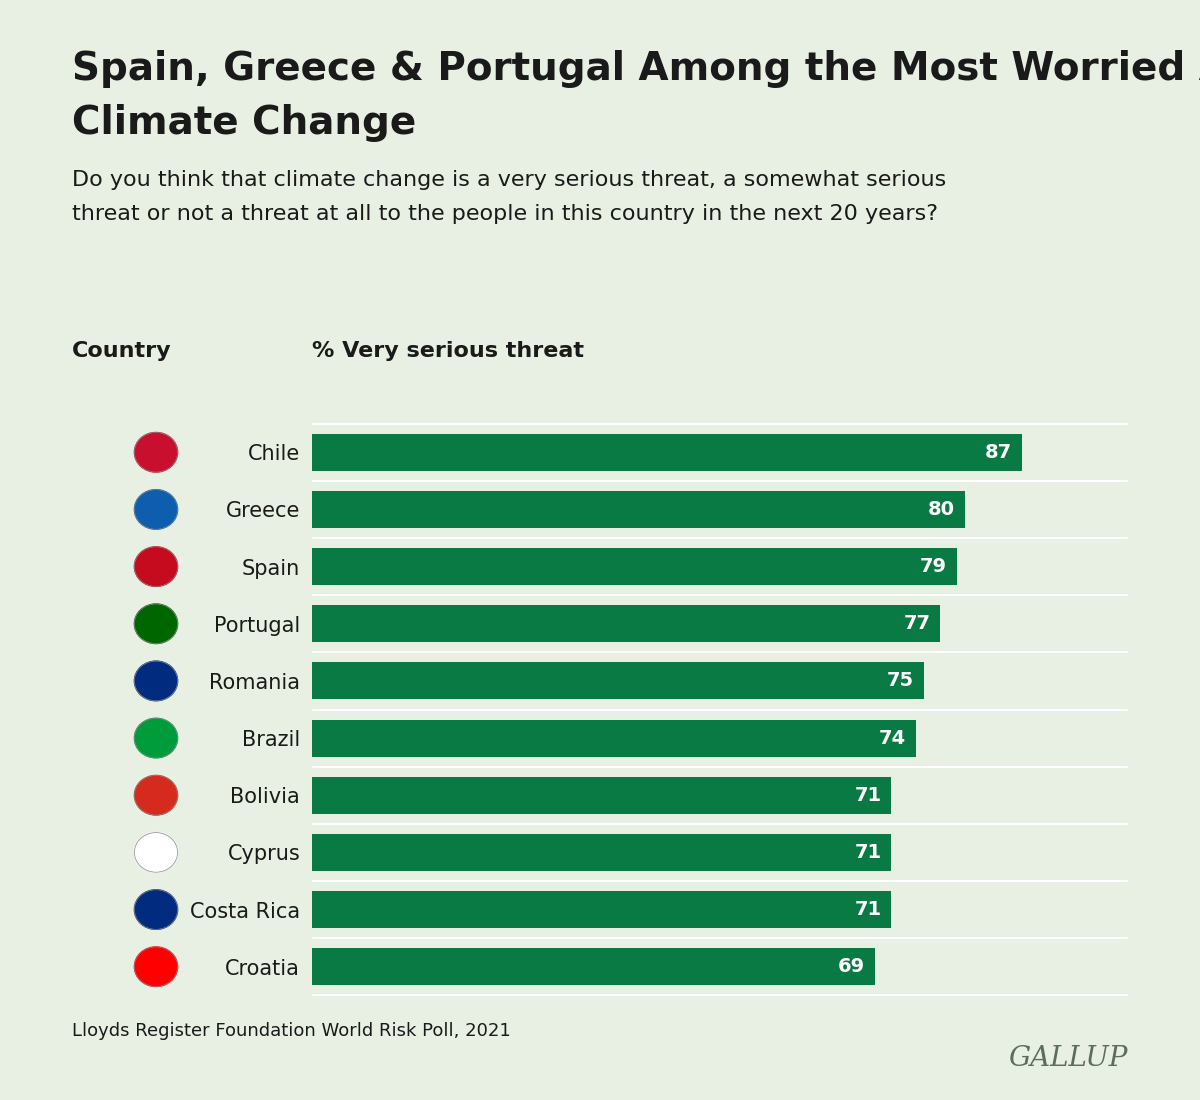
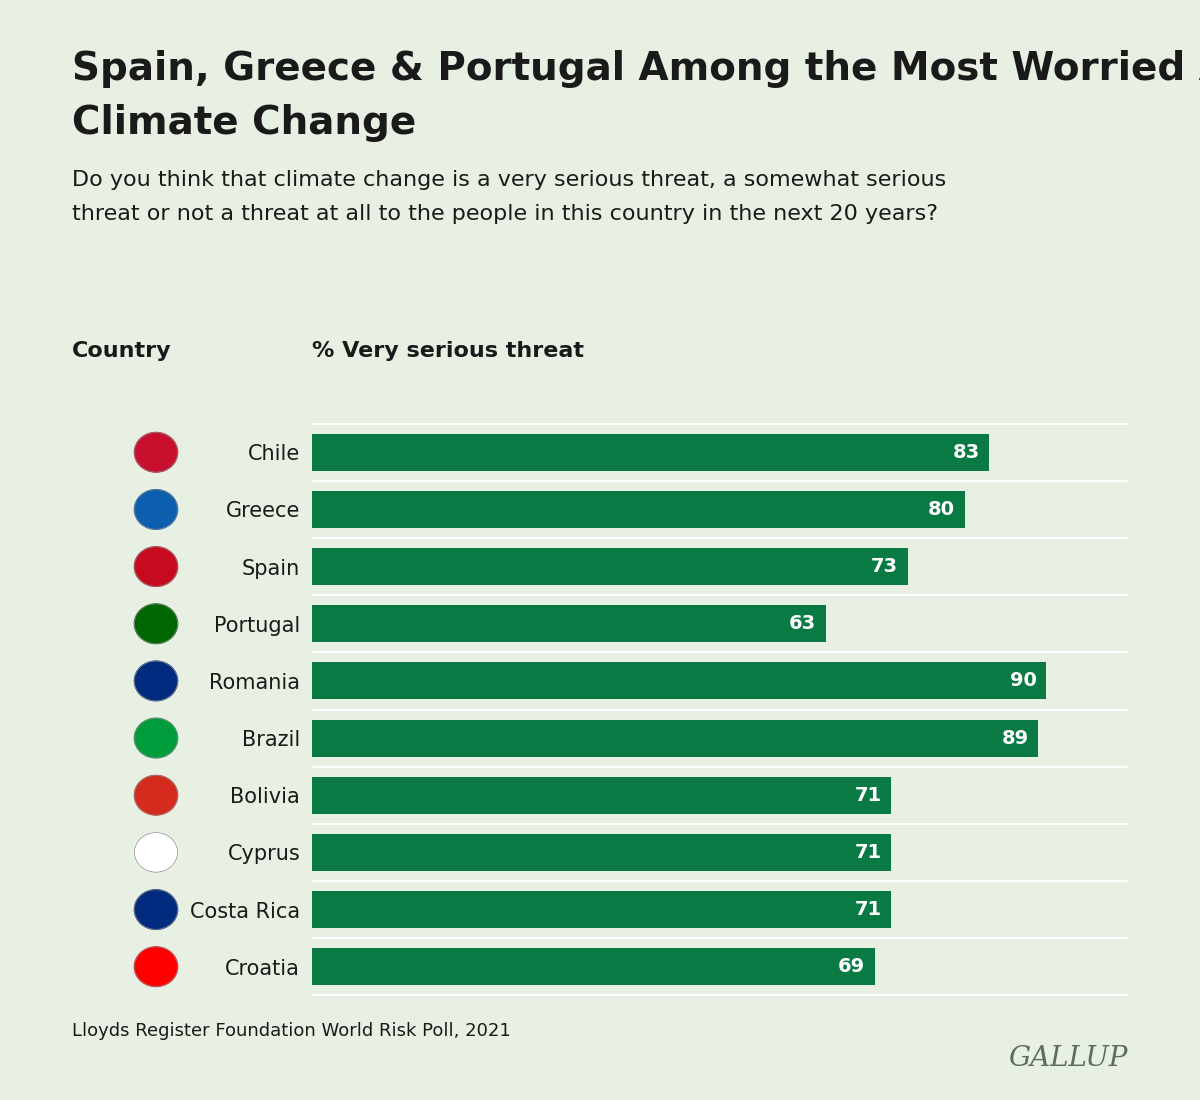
Chile: 87 -> 83
Spain: 79 -> 73
Portugal: 77 -> 63
Romania: 75 -> 90
Brazil: 74 -> 89
